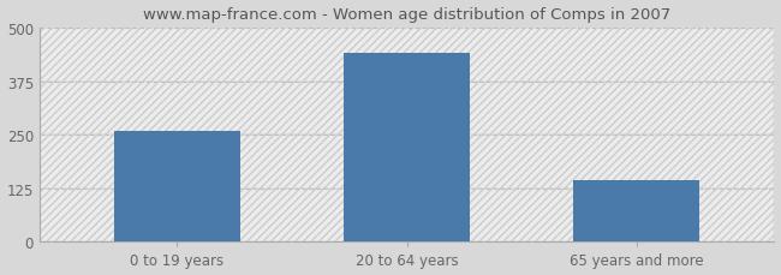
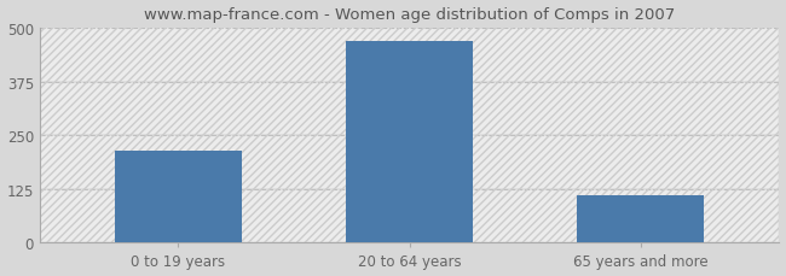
0 to 19 years: 260 -> 215
20 to 64 years: 440 -> 470
65 years and more: 145 -> 110
